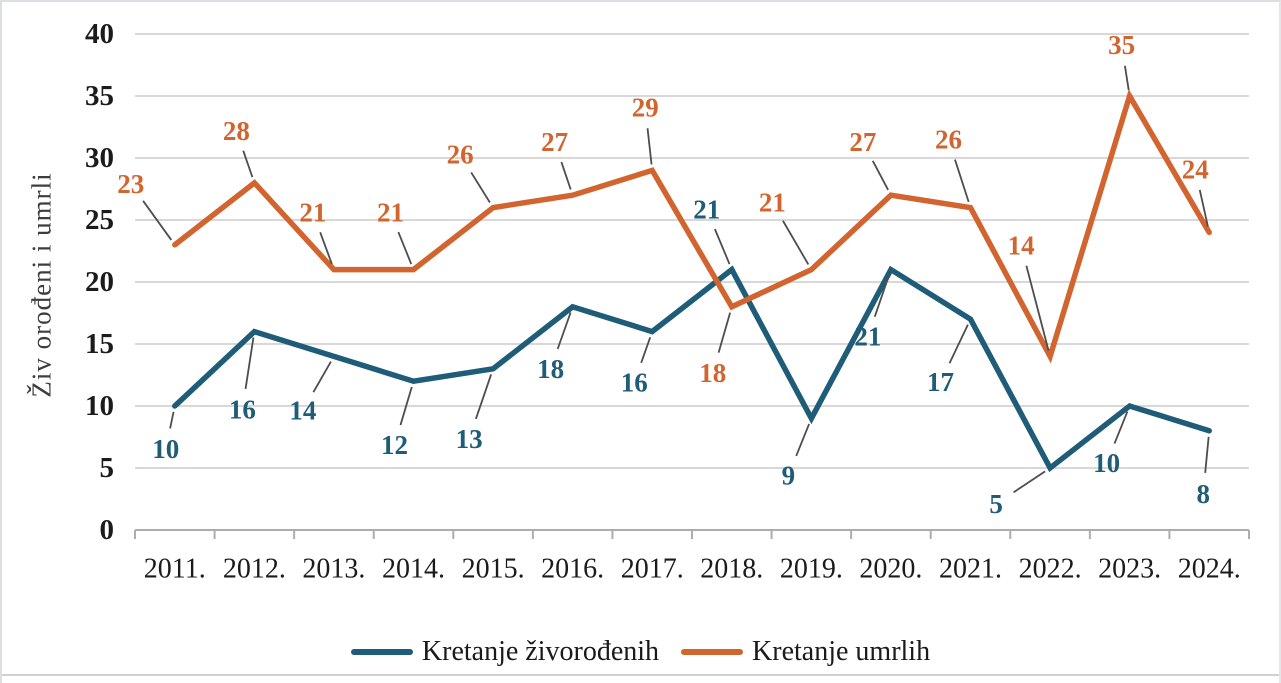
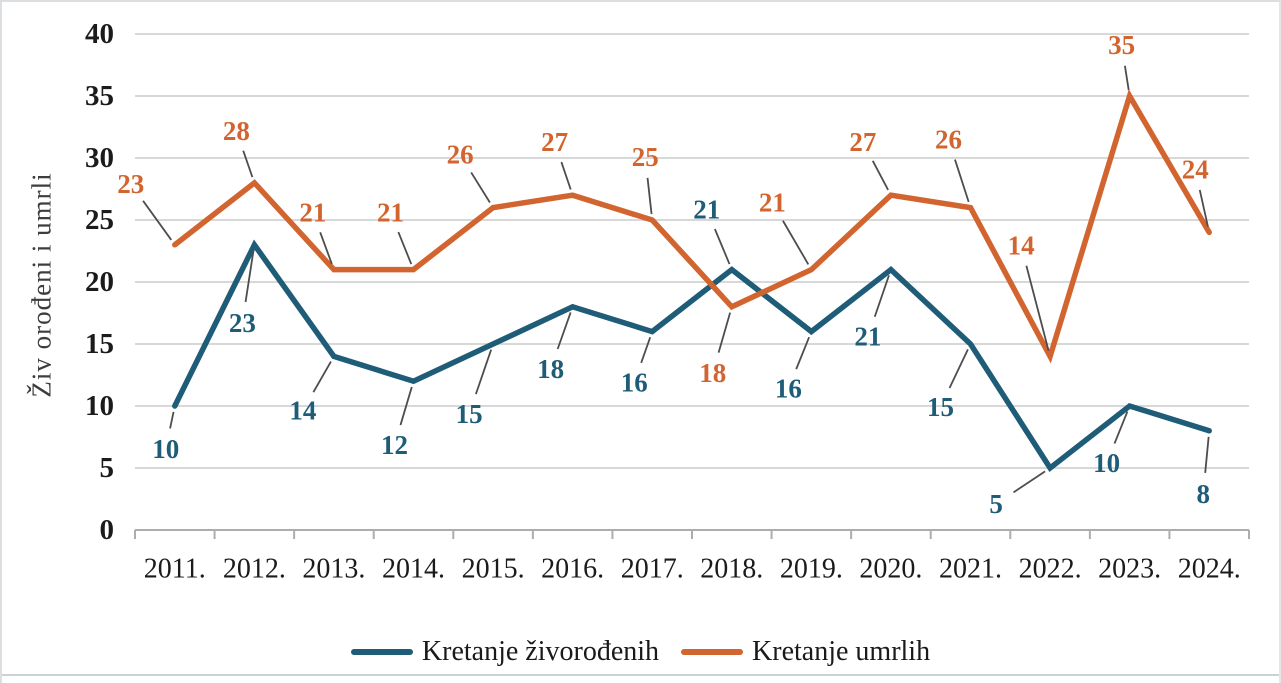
Kretanje živorođenih/2012.: 16 -> 23
Kretanje živorođenih/2015.: 13 -> 15
Kretanje umrlih/2017.: 29 -> 25
Kretanje živorođenih/2019.: 9 -> 16
Kretanje živorođenih/2021.: 17 -> 15
